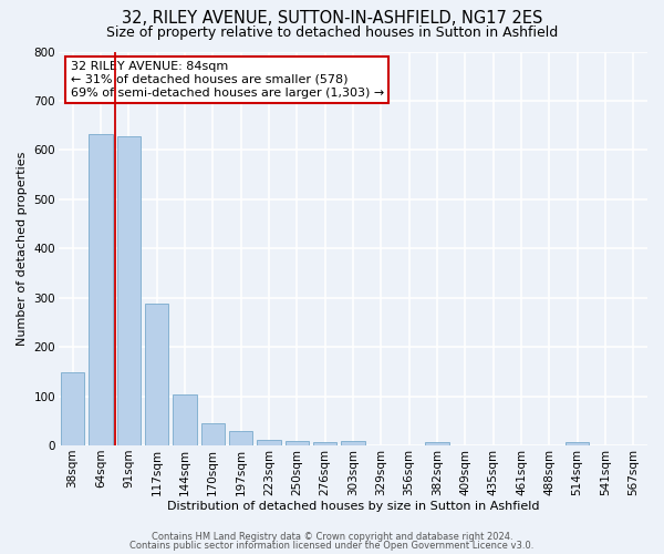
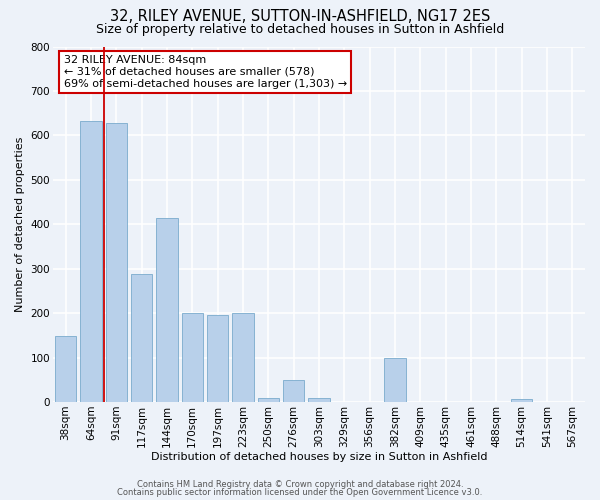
144sqm: 103 -> 415
170sqm: 46 -> 200
197sqm: 30 -> 195
223sqm: 11 -> 200
276sqm: 7 -> 50
382sqm: 7 -> 100
